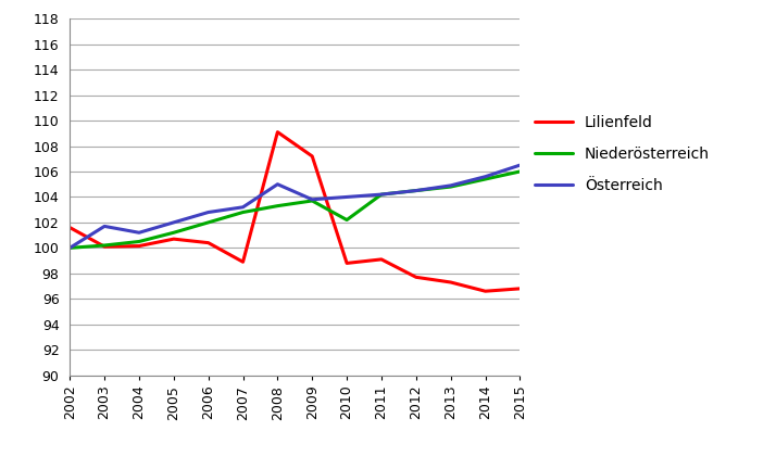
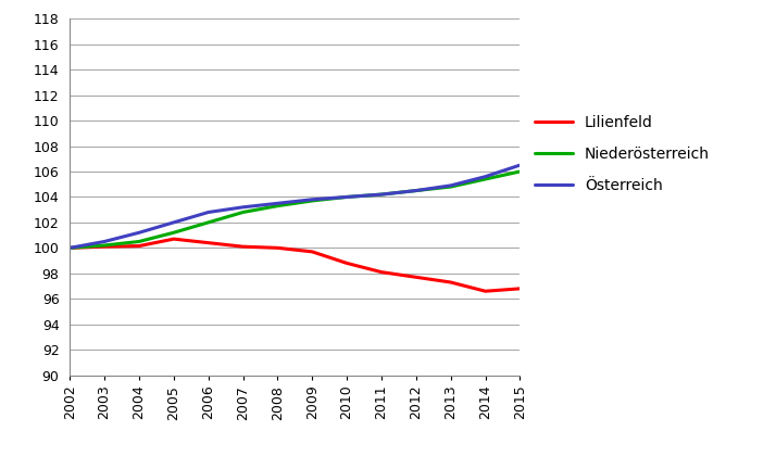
Lilienfeld/2002: 101.6 -> 100.0
Österreich/2003: 101.7 -> 100.5
Lilienfeld/2007: 98.9 -> 100.1
Lilienfeld/2008: 109.1 -> 100.0
Österreich/2008: 105.0 -> 103.5
Lilienfeld/2009: 107.2 -> 99.7
Niederösterreich/2010: 102.2 -> 104.0
Lilienfeld/2011: 99.1 -> 98.1
